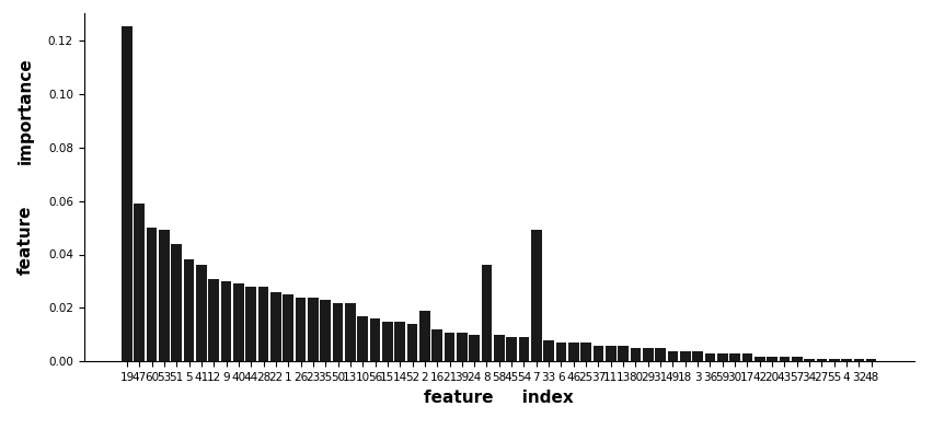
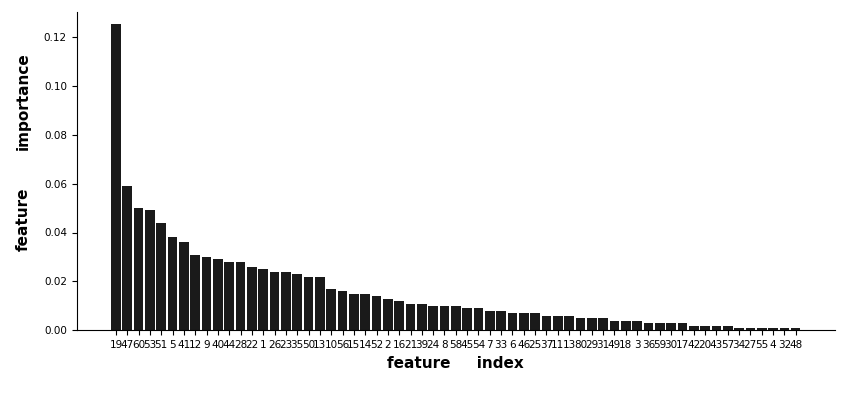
2: 0.019 -> 0.013
8: 0.036 -> 0.010
7: 0.049 -> 0.008
